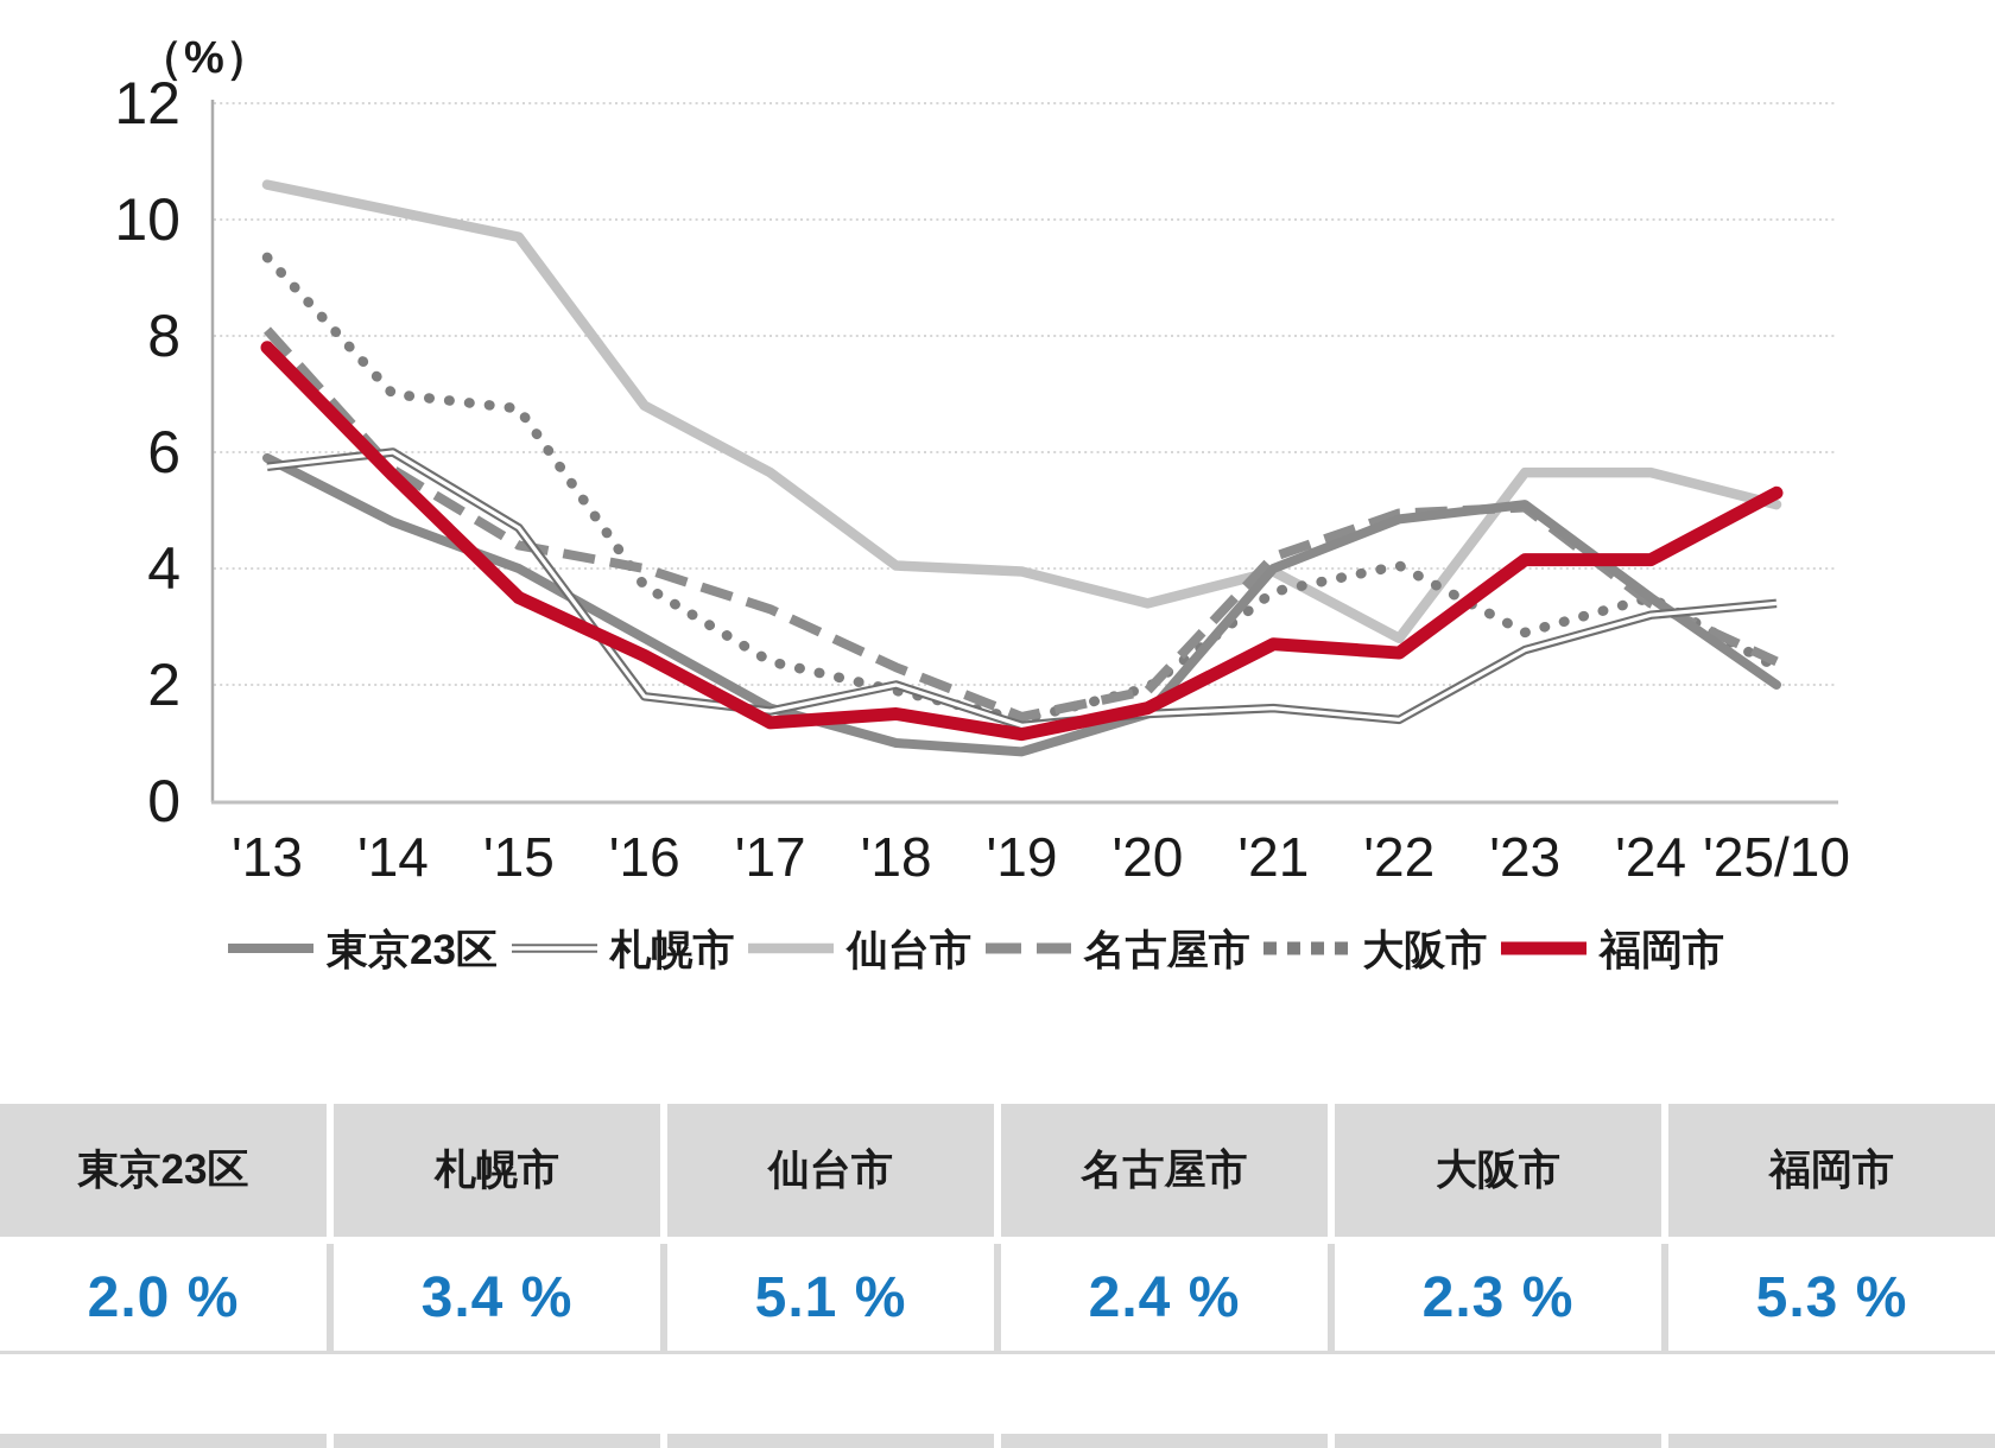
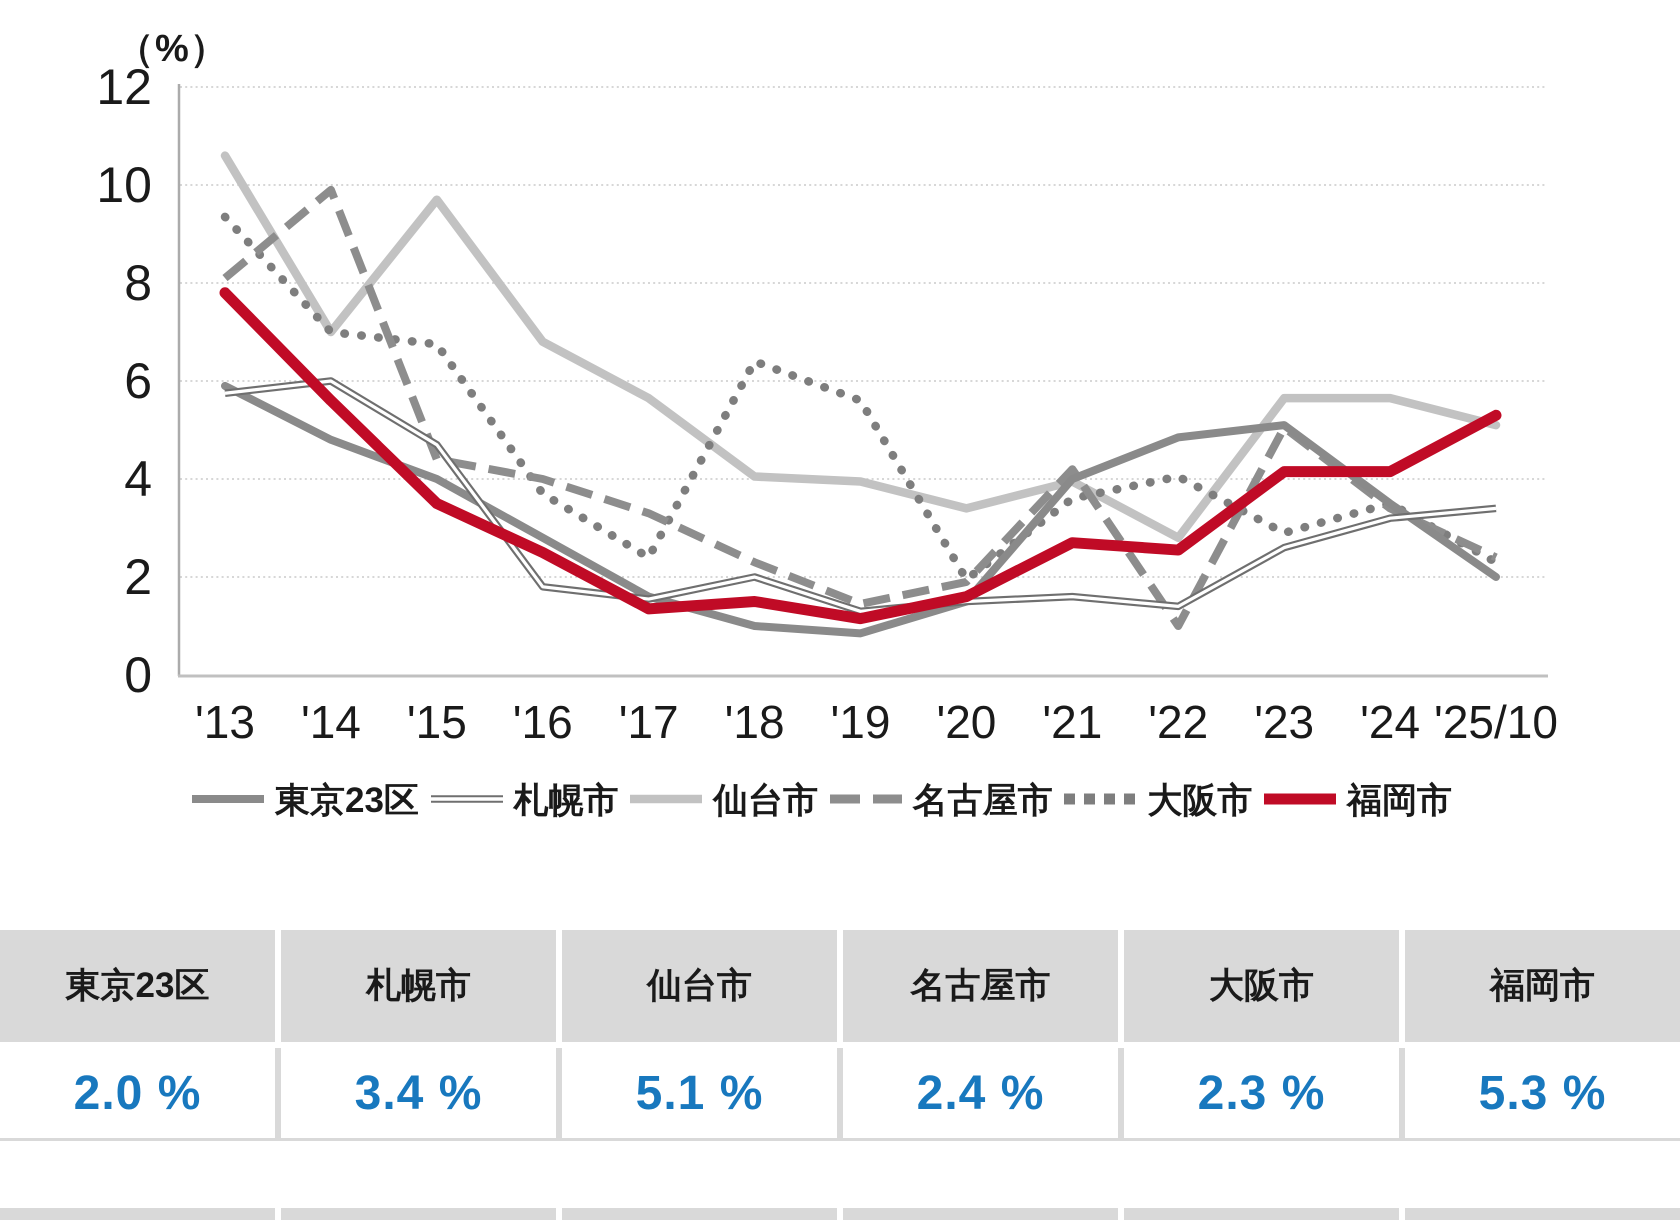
仙台市/'14: 10.2 -> 7.0
名古屋市/'14: 5.7 -> 9.9
大阪市/'18: 1.9 -> 6.4
大阪市/'19: 1.4 -> 5.6
名古屋市/'22: 5.0 -> 1.0
